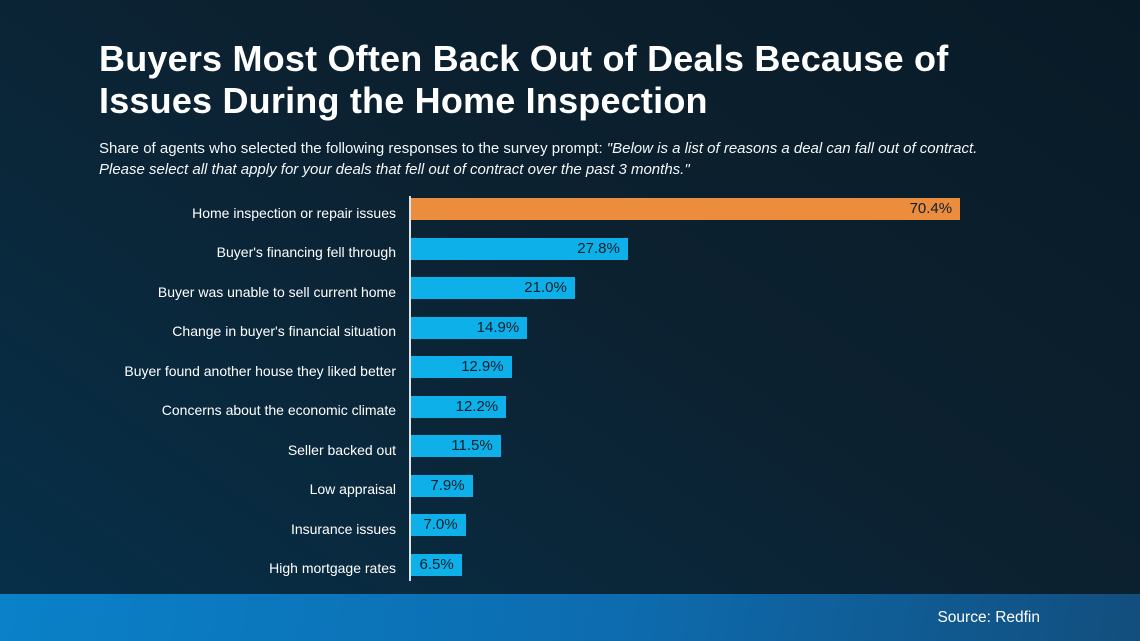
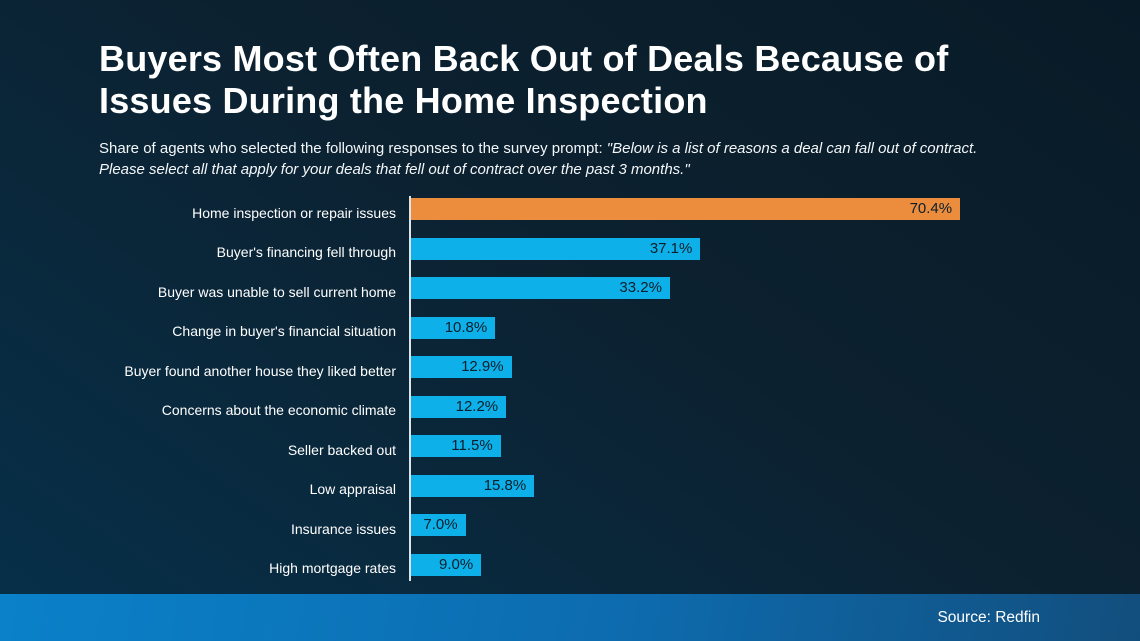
Buyer's financing fell through: 27.8% -> 37.1%
Buyer was unable to sell current home: 21.0% -> 33.2%
Change in buyer's financial situation: 14.9% -> 10.8%
Low appraisal: 7.9% -> 15.8%
High mortgage rates: 6.5% -> 9.0%
